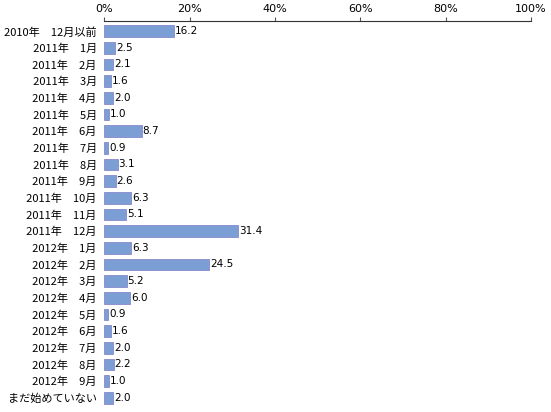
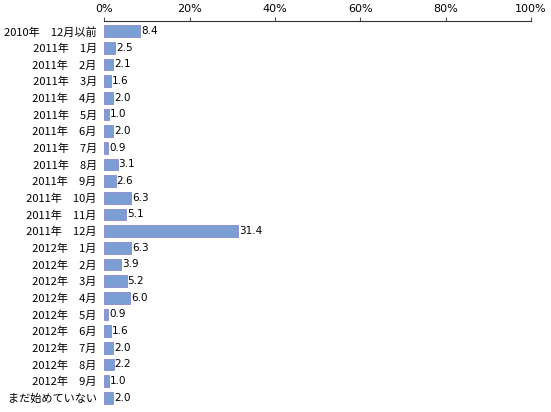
2010年 12月以前: 16.2 -> 8.4
2011年 6月: 8.7 -> 2.0
2012年 2月: 24.5 -> 3.9
